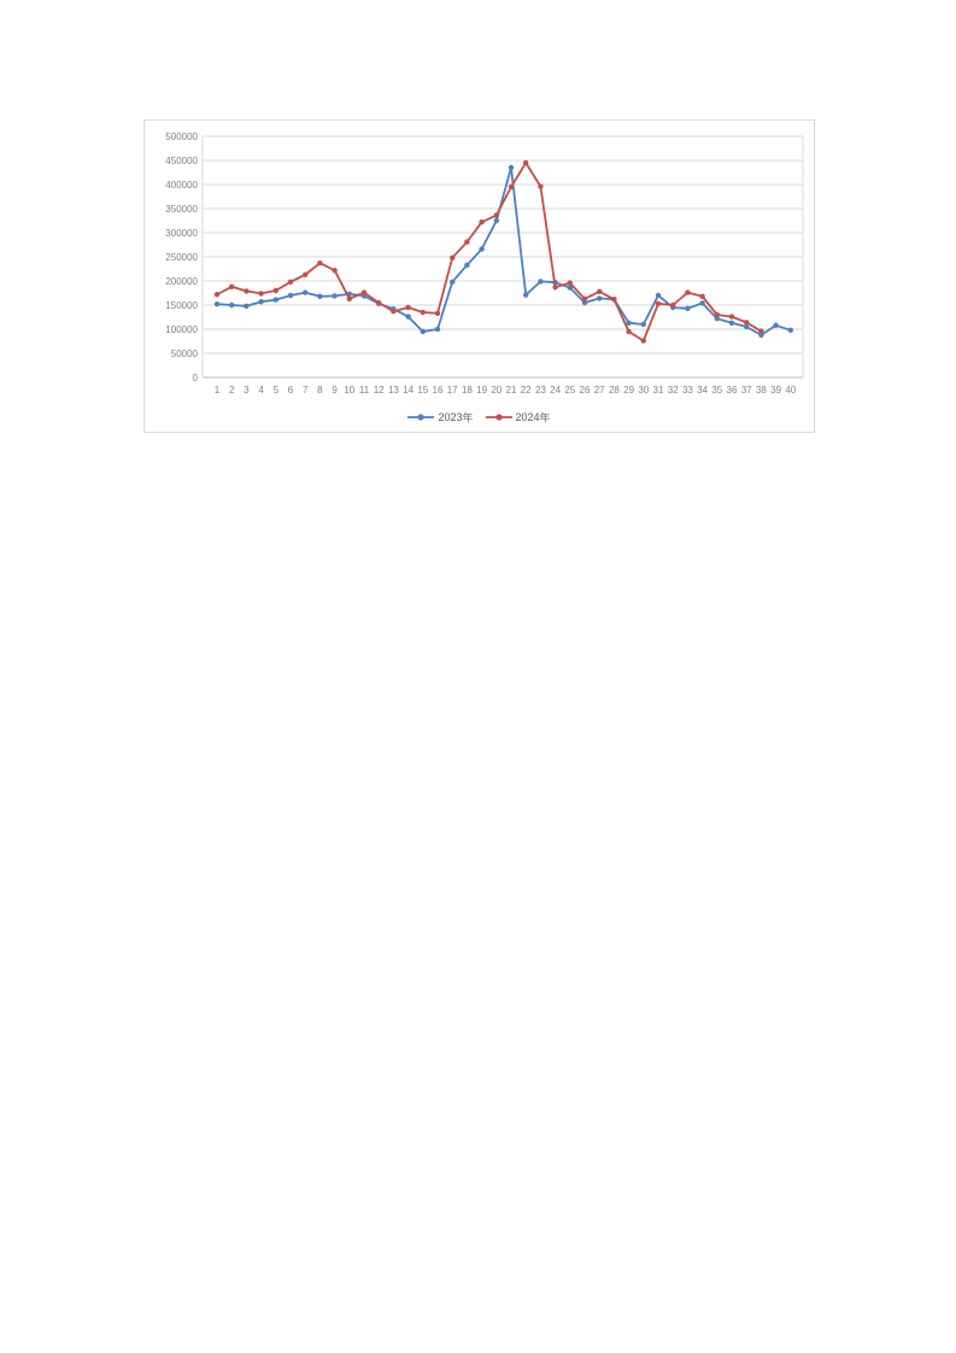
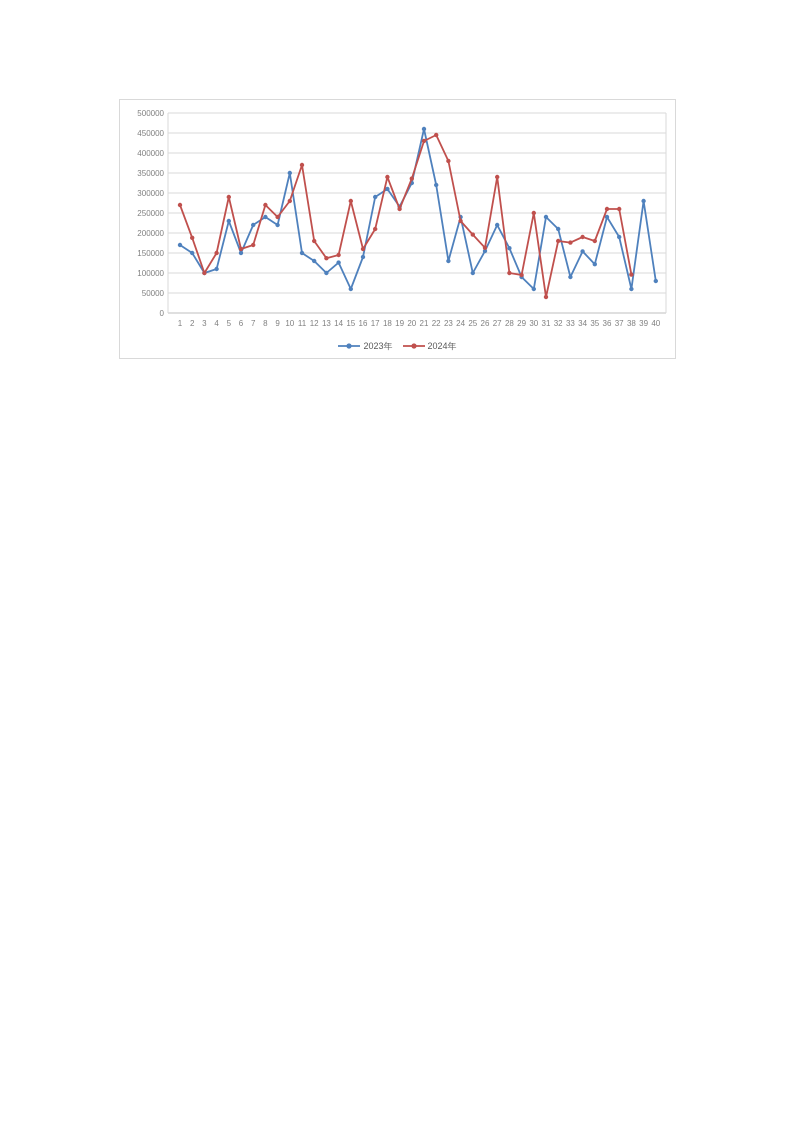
2023年/1: 150000 -> 170000
2024年/1: 170000 -> 270000
2023年/3: 150000 -> 100000
2024年/3: 180000 -> 100000
2023年/4: 160000 -> 110000
2024年/4: 170000 -> 150000
2023年/5: 160000 -> 230000
2024年/5: 180000 -> 290000
2023年/6: 170000 -> 150000
2024年/6: 200000 -> 160000
2023年/7: 180000 -> 220000
2024年/7: 210000 -> 170000
2023年/8: 170000 -> 240000
2024年/8: 240000 -> 270000
2023年/9: 170000 -> 220000
2024年/9: 220000 -> 240000
2023年/10: 170000 -> 350000
2024年/10: 160000 -> 280000
2023年/11: 170000 -> 150000
2024年/11: 180000 -> 370000
2023年/12: 150000 -> 130000
2024年/12: 160000 -> 180000
2023年/13: 140000 -> 100000
2023年/15: 100000 -> 60000
2024年/15: 140000 -> 280000
2023年/16: 100000 -> 140000
2024年/16: 130000 -> 160000
2023年/17: 200000 -> 290000
2024年/17: 250000 -> 210000
2023年/18: 230000 -> 310000
2024年/18: 280000 -> 340000
2024年/19: 320000 -> 260000
2023年/21: 440000 -> 460000
2024年/21: 400000 -> 430000
2023年/22: 170000 -> 320000
2023年/23: 200000 -> 130000
2024年/23: 400000 -> 380000
2023年/24: 200000 -> 240000
2024年/24: 190000 -> 230000
2023年/25: 190000 -> 100000
2023年/27: 160000 -> 220000
2024年/27: 180000 -> 340000
2024年/28: 160000 -> 100000
2023年/29: 110000 -> 90000
2023年/30: 110000 -> 60000
2024年/30: 80000 -> 250000
2023年/31: 170000 -> 240000
2024年/31: 150000 -> 40000
2023年/32: 140000 -> 210000
2024年/32: 150000 -> 180000
2023年/33: 140000 -> 90000
2024年/34: 170000 -> 190000
2024年/35: 130000 -> 180000
2023年/36: 110000 -> 240000
2024年/36: 130000 -> 260000
2023年/37: 100000 -> 190000
2024年/37: 110000 -> 260000
2023年/38: 90000 -> 60000
2023年/39: 110000 -> 280000
2023年/40: 100000 -> 80000
